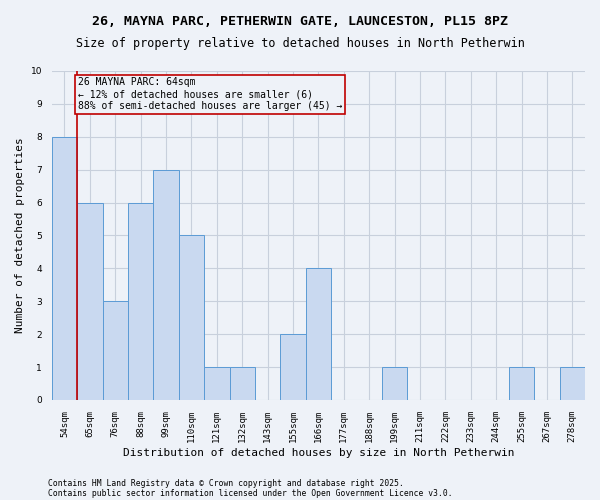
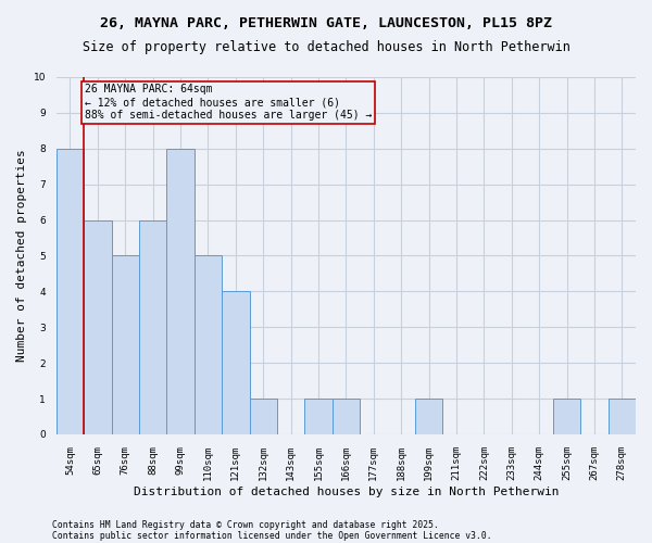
76sqm: 3 -> 5
99sqm: 7 -> 8
121sqm: 1 -> 4
155sqm: 2 -> 1
166sqm: 4 -> 1
